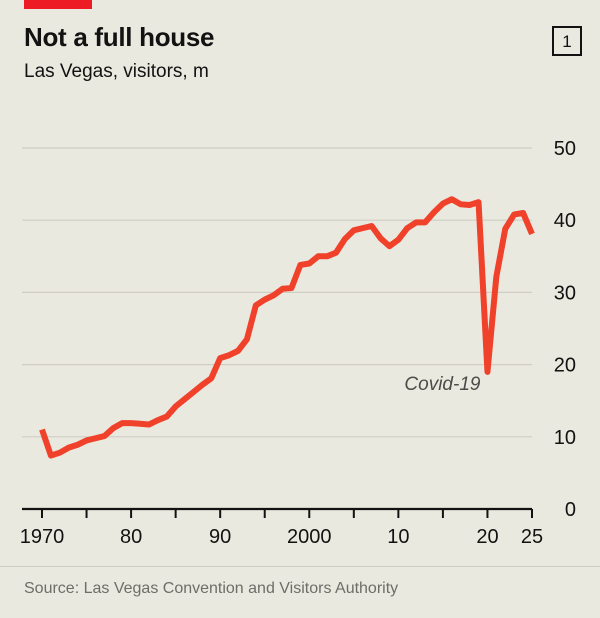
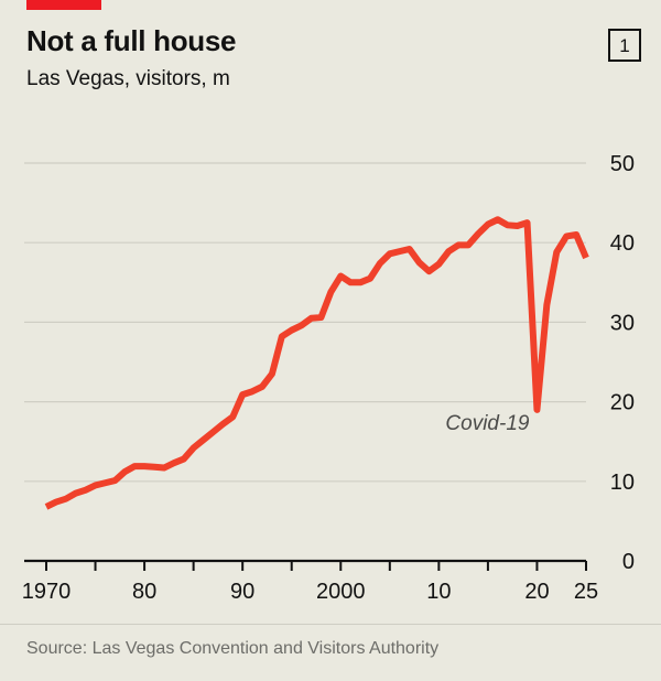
1970: 11 -> 7
2000: 34 -> 36
